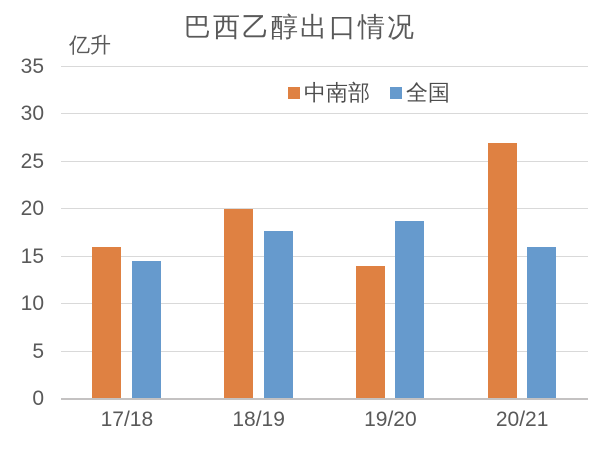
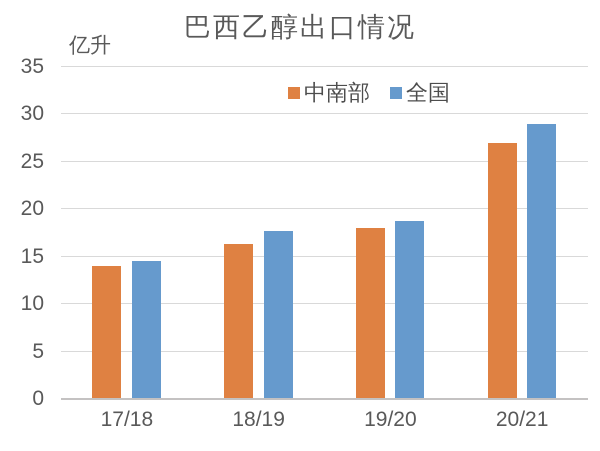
中南部/17/18: 16 -> 14
中南部/18/19: 20 -> 16
中南部/19/20: 14 -> 18
全国/20/21: 16 -> 29
